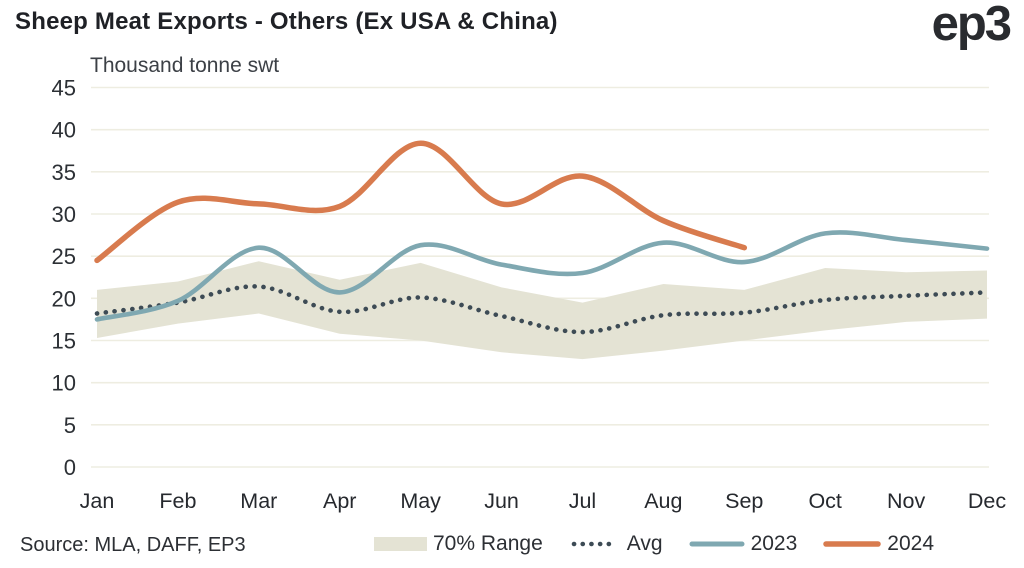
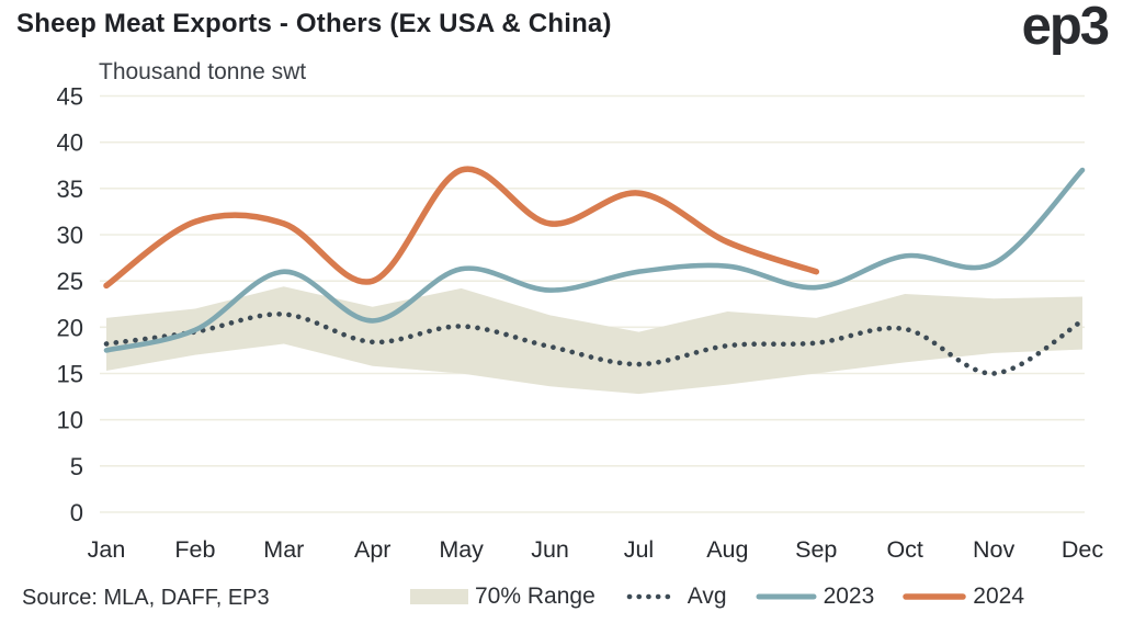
2024/Apr: 31 -> 25
2024/May: 38 -> 37
2023/Jul: 23 -> 26
Avg/Nov: 20 -> 15
2023/Dec: 26 -> 37
